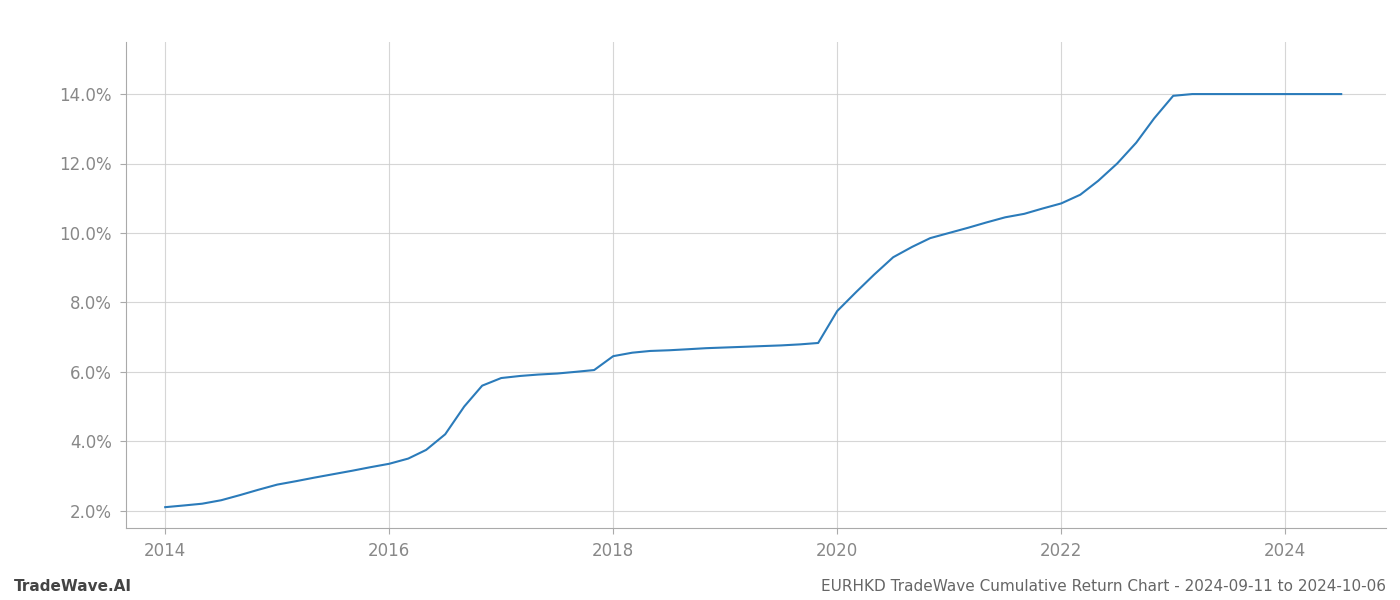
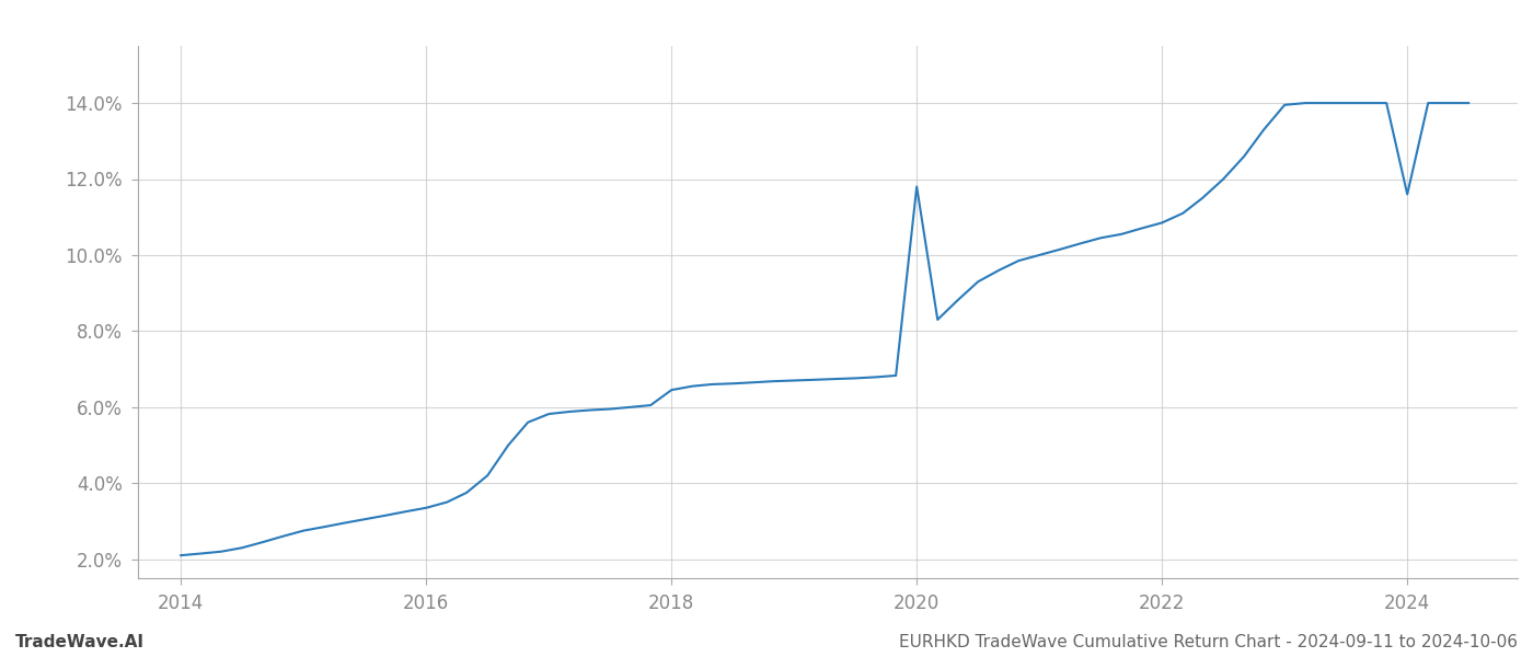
2020: 7.75% -> 11.80%
2024: 14.00% -> 11.60%
